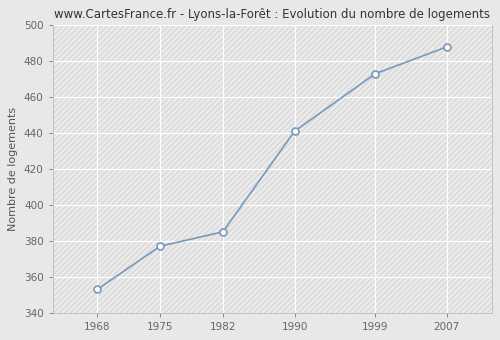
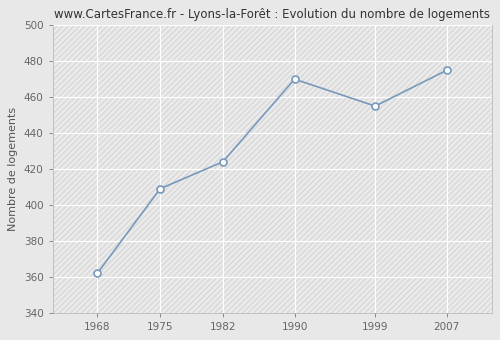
1968: 353 -> 362
1975: 377 -> 409
1982: 385 -> 424
1990: 441 -> 470
1999: 473 -> 455
2007: 488 -> 475
